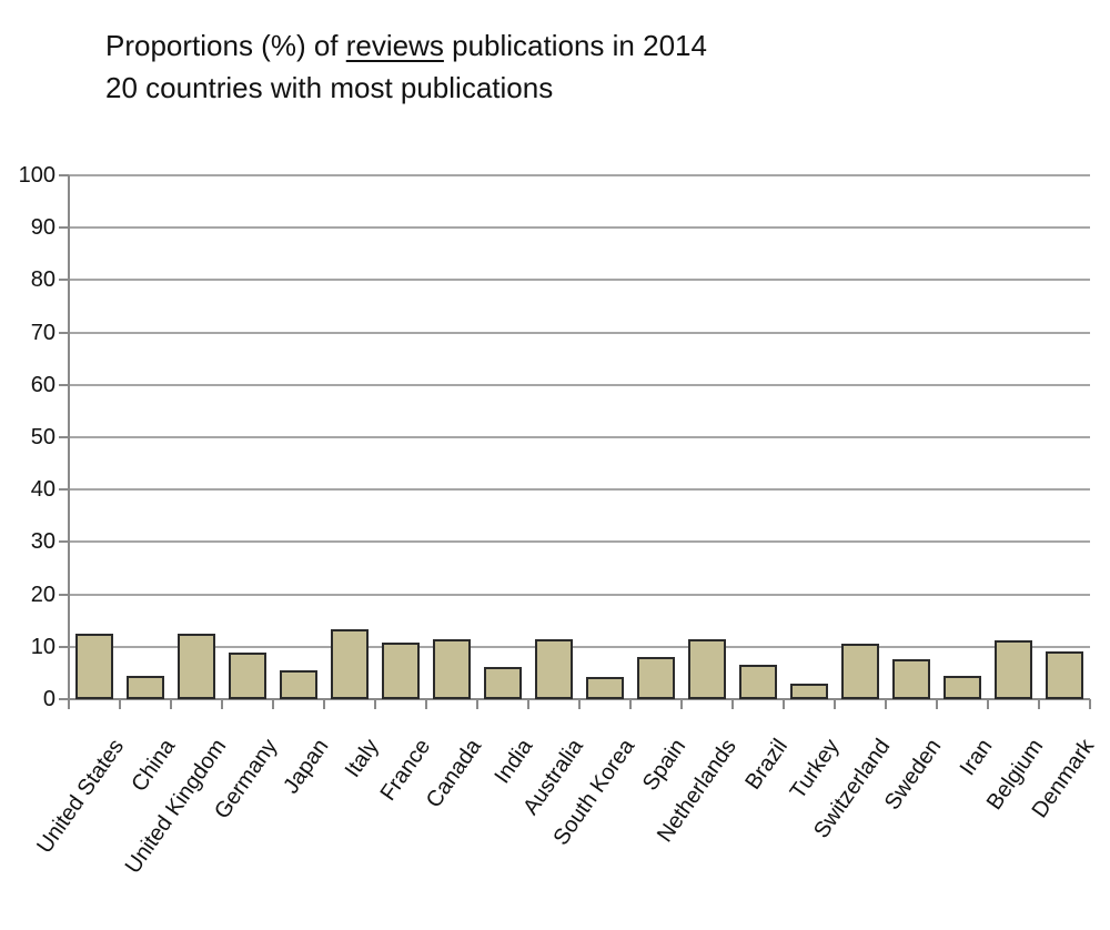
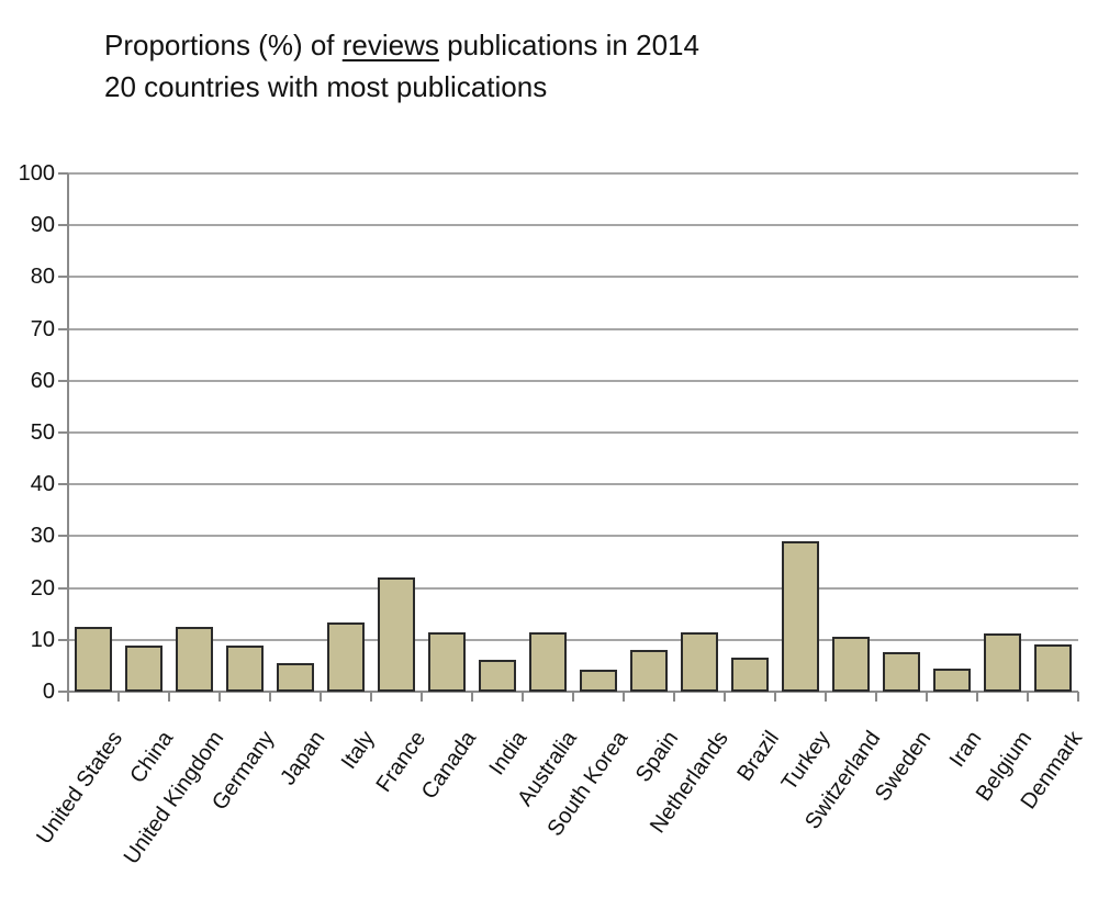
China: 4 -> 9
France: 11 -> 22
Turkey: 3 -> 29
